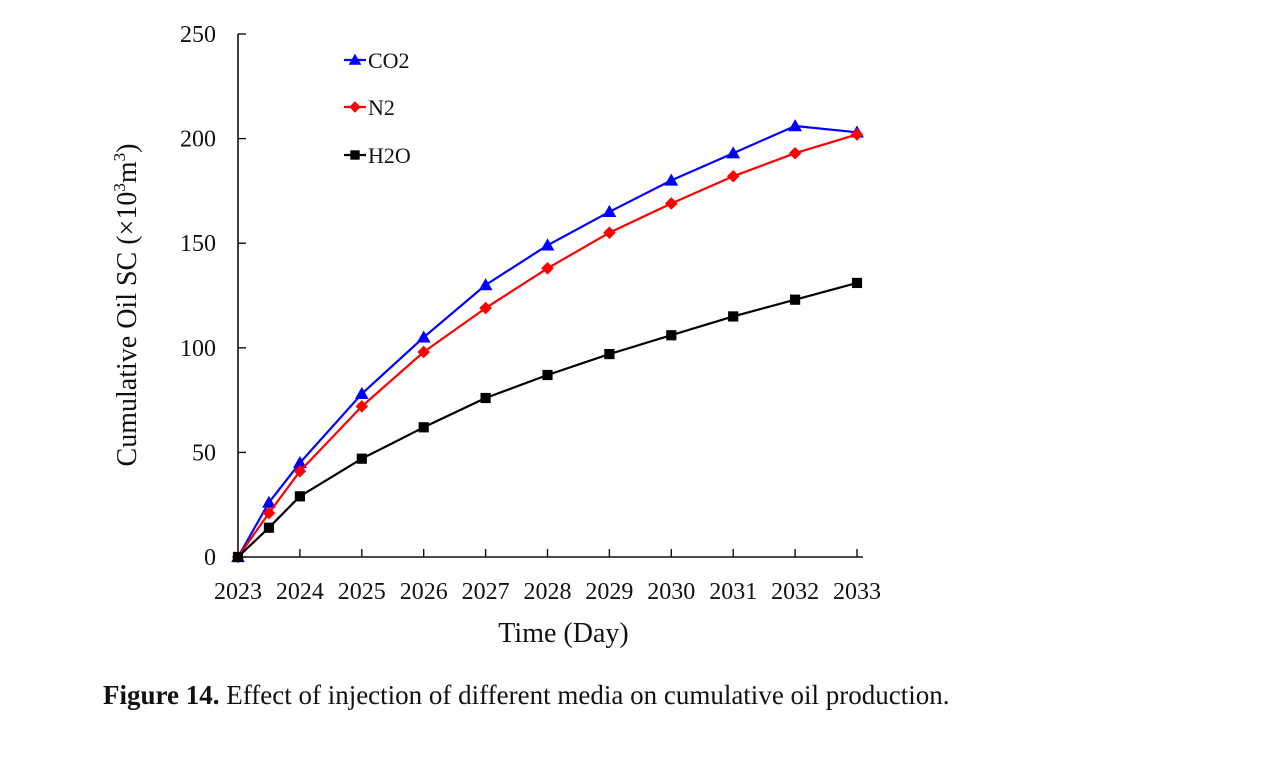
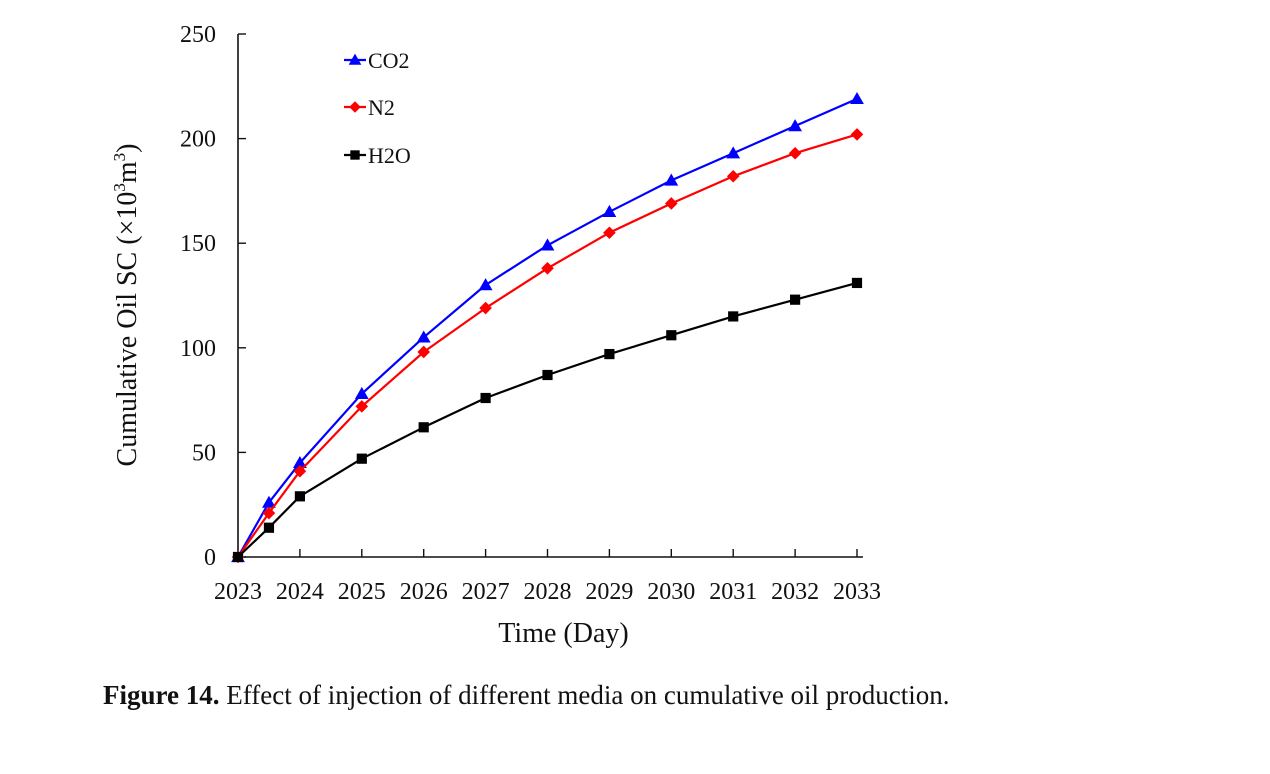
CO2/2033: 203 -> 219
